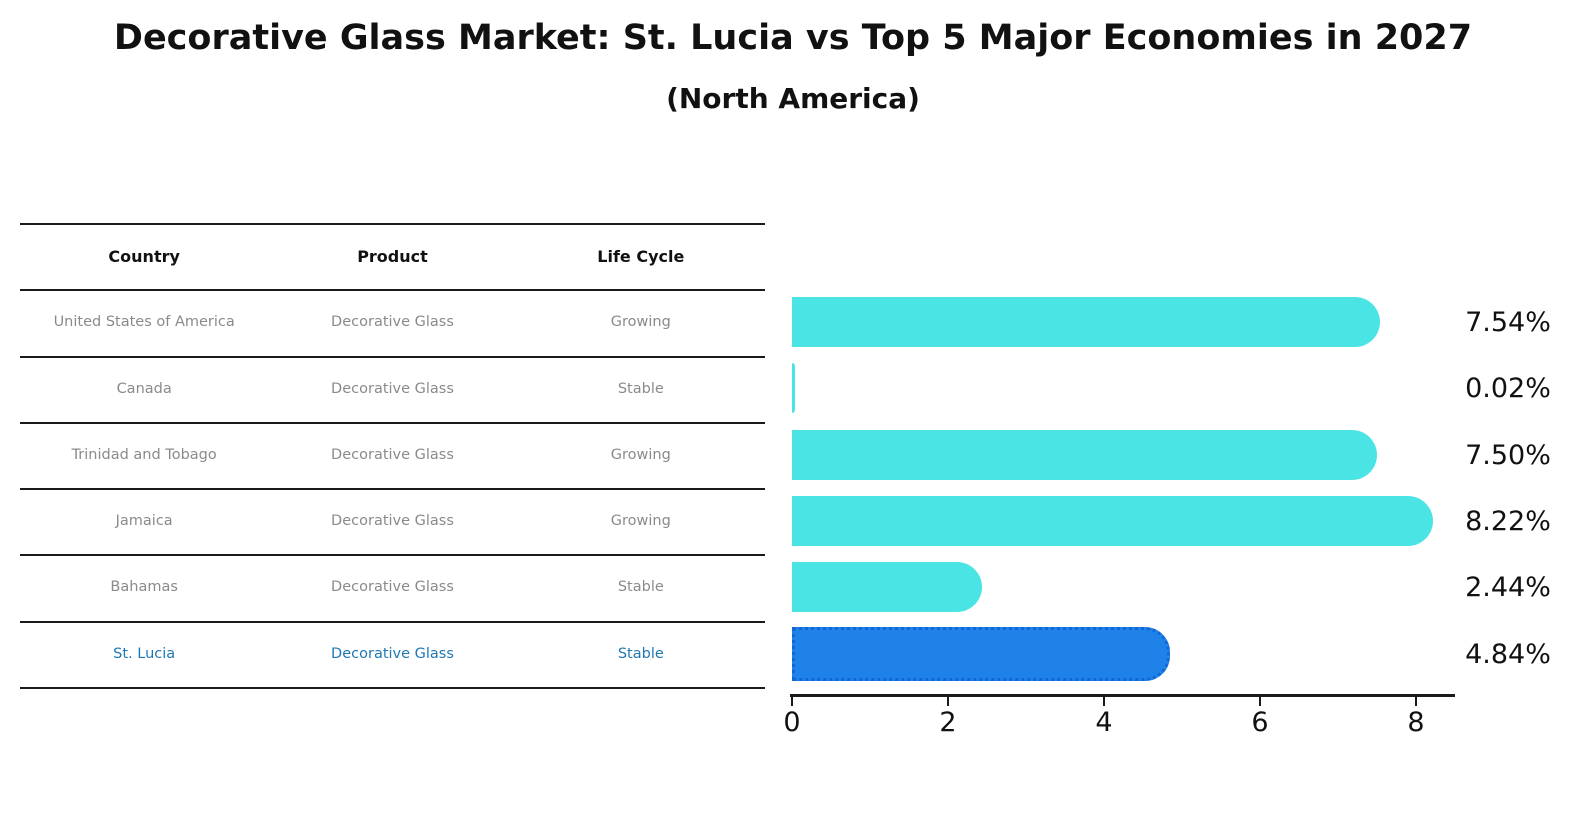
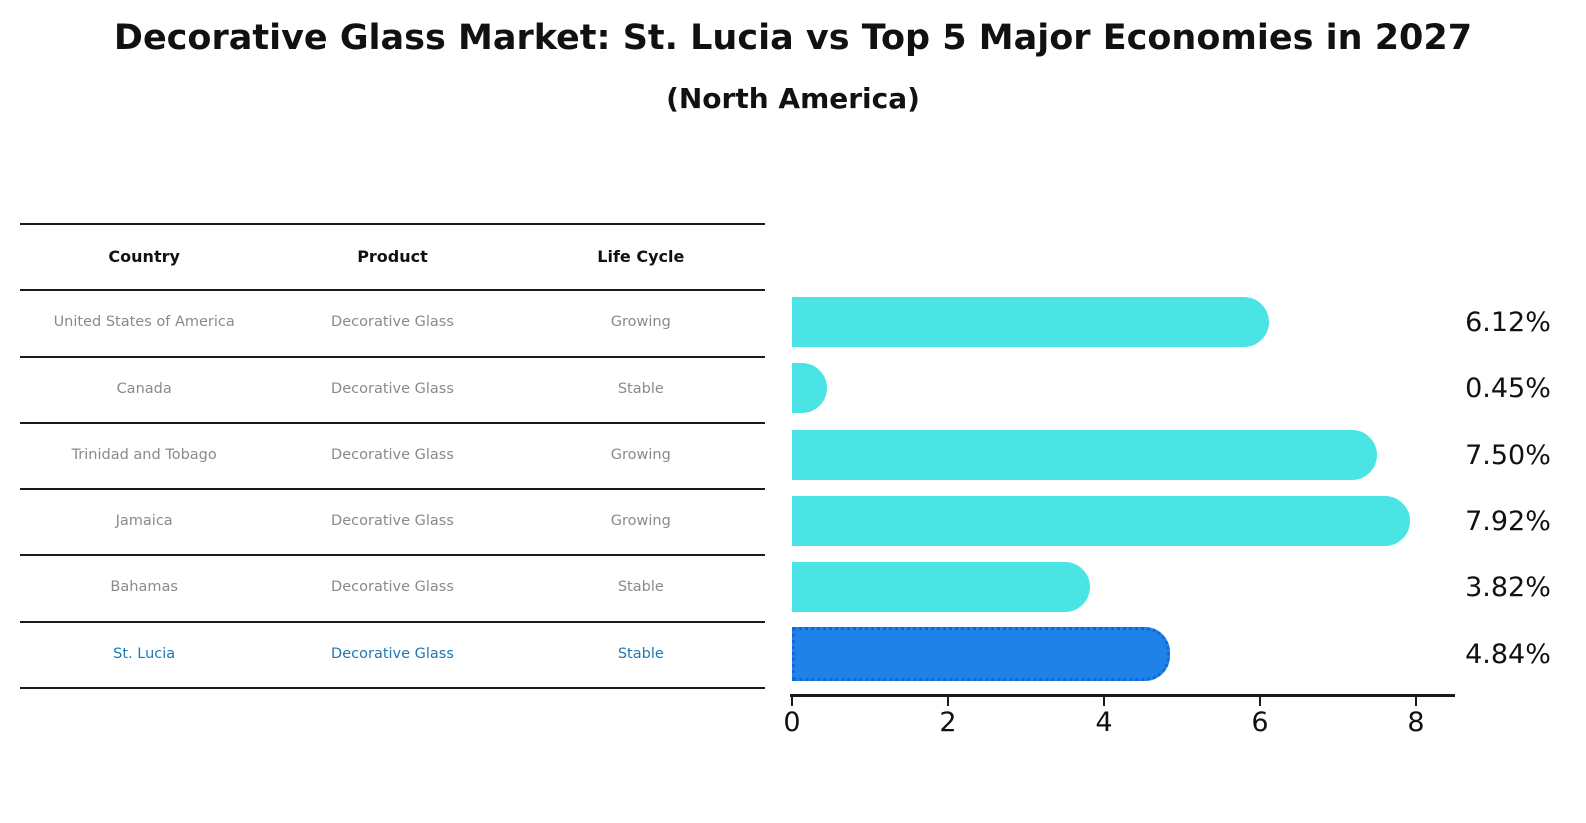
United States of America: 7.54% -> 6.12%
Canada: 0.02% -> 0.45%
Jamaica: 8.22% -> 7.92%
Bahamas: 2.44% -> 3.82%
